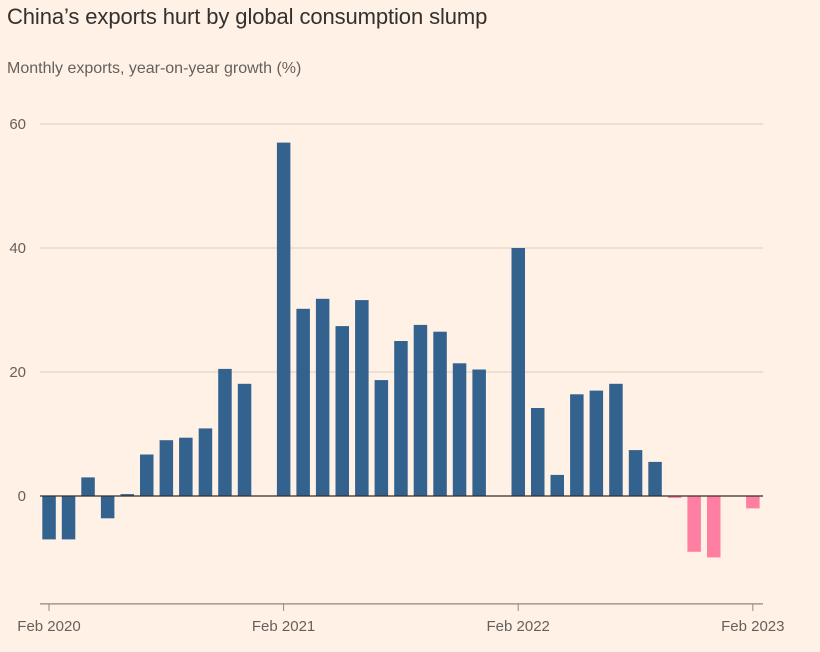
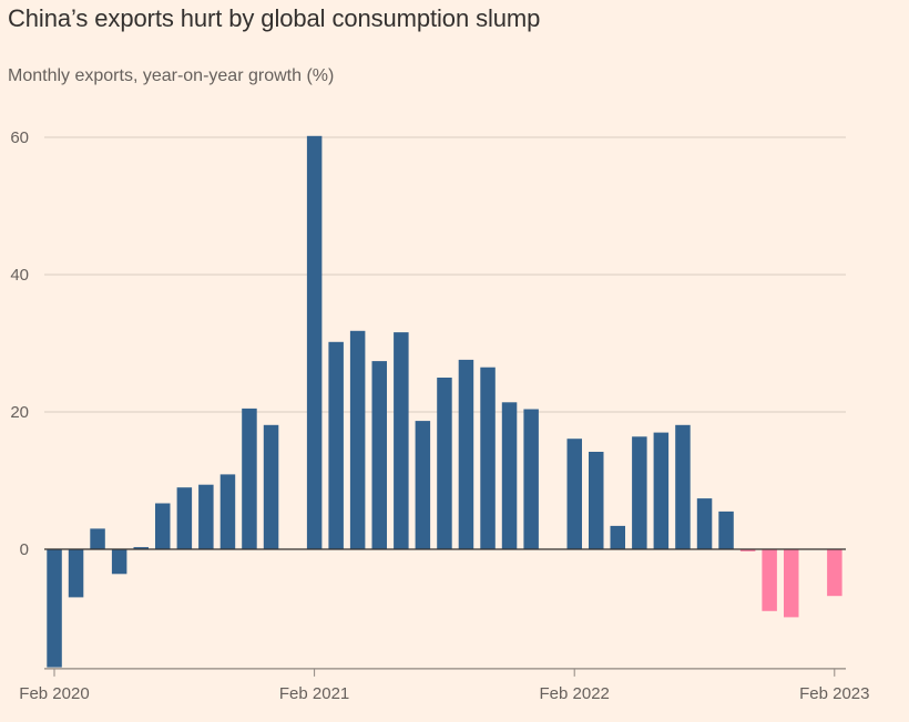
Feb 2020: -7 -> -17
Feb 2021: 57 -> 60
Feb 2022: 40 -> 16
Feb 2023: -2 -> -7
